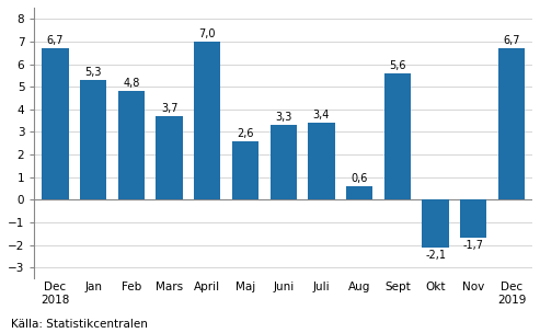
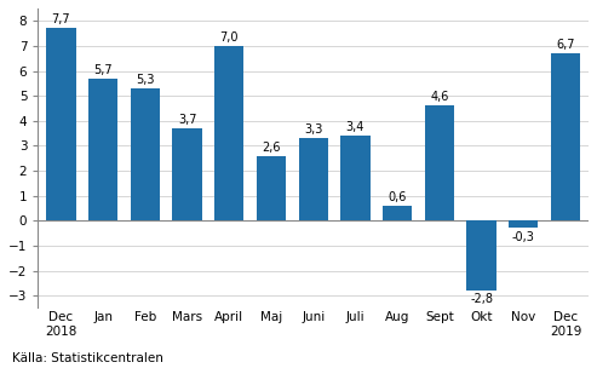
Dec 2018: 6,7 -> 7,7
Jan: 5,3 -> 5,7
Feb: 4,8 -> 5,3
Sept: 5,6 -> 4,6
Okt: -2,1 -> -2,8
Nov: -1,7 -> -0,3
